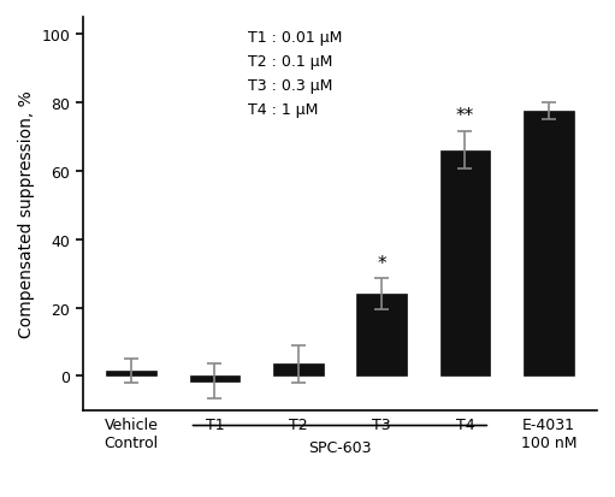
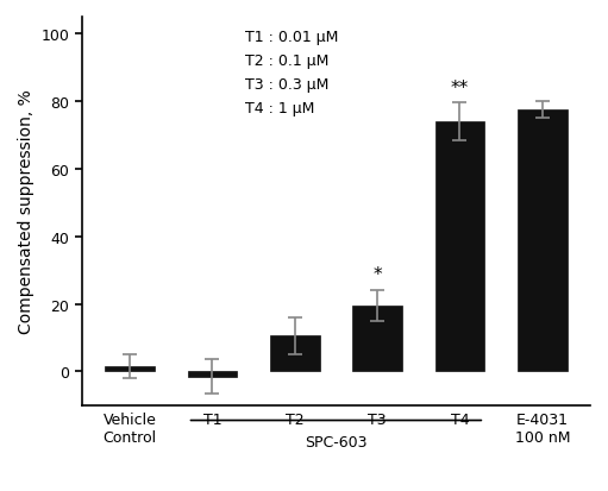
T2: 3.5 -> 10.5
T3: 24.0 -> 19.5
T4: 66.0 -> 74.0
